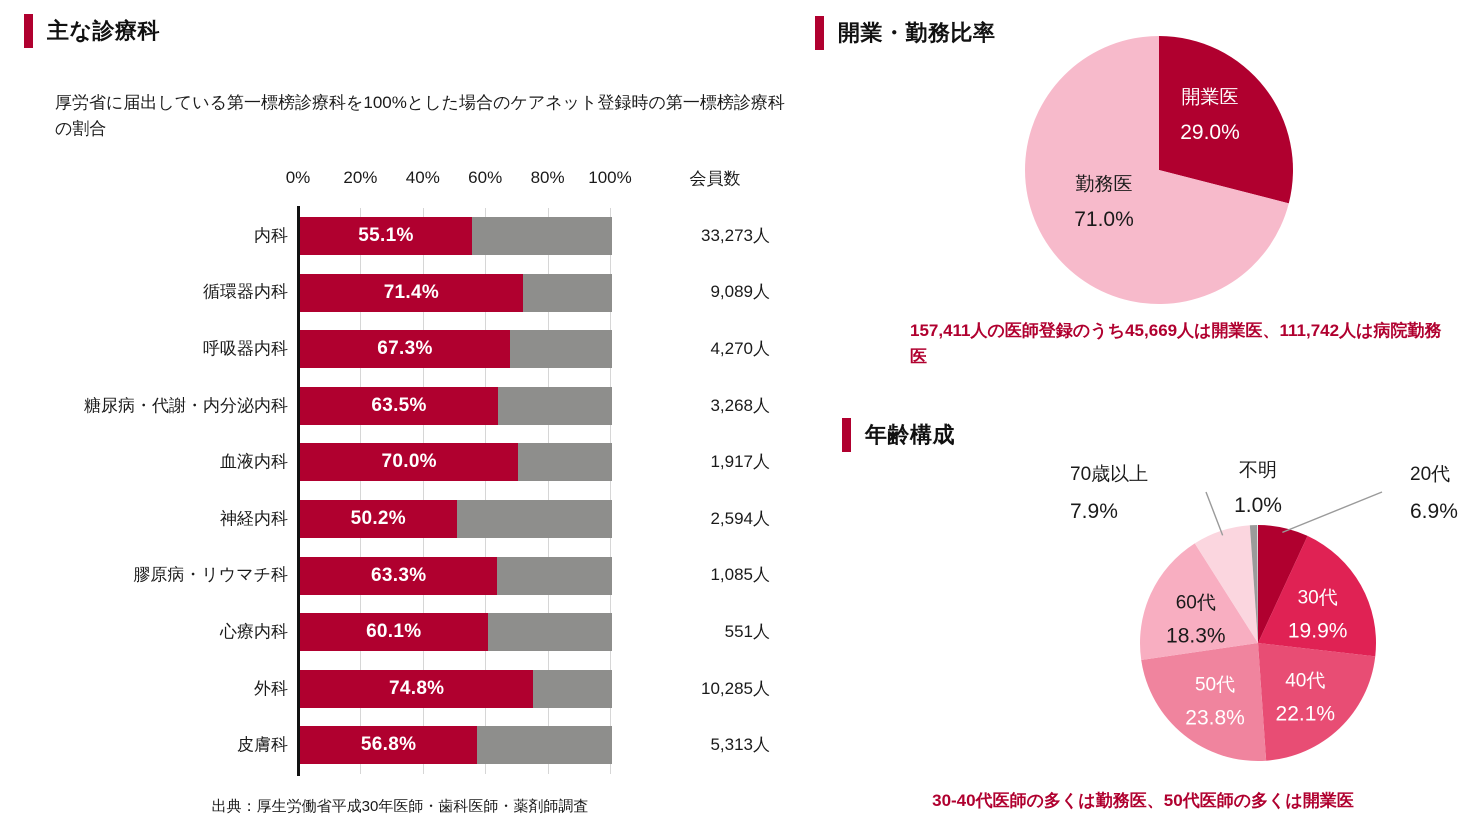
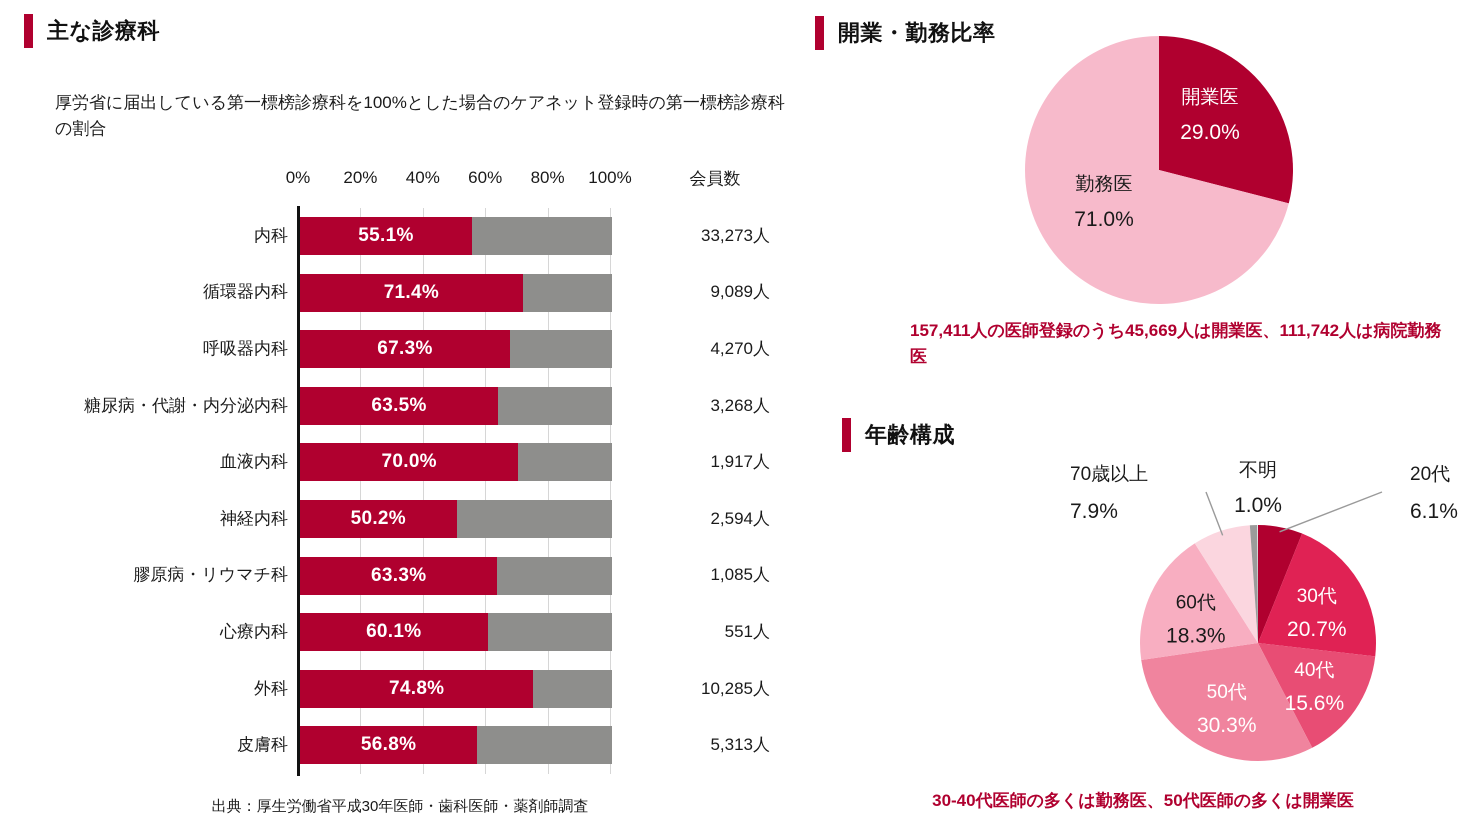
年齢構成/20代: 6.9% -> 6.1%
年齢構成/30代: 19.9% -> 20.7%
年齢構成/40代: 22.1% -> 15.6%
年齢構成/50代: 23.8% -> 30.3%
